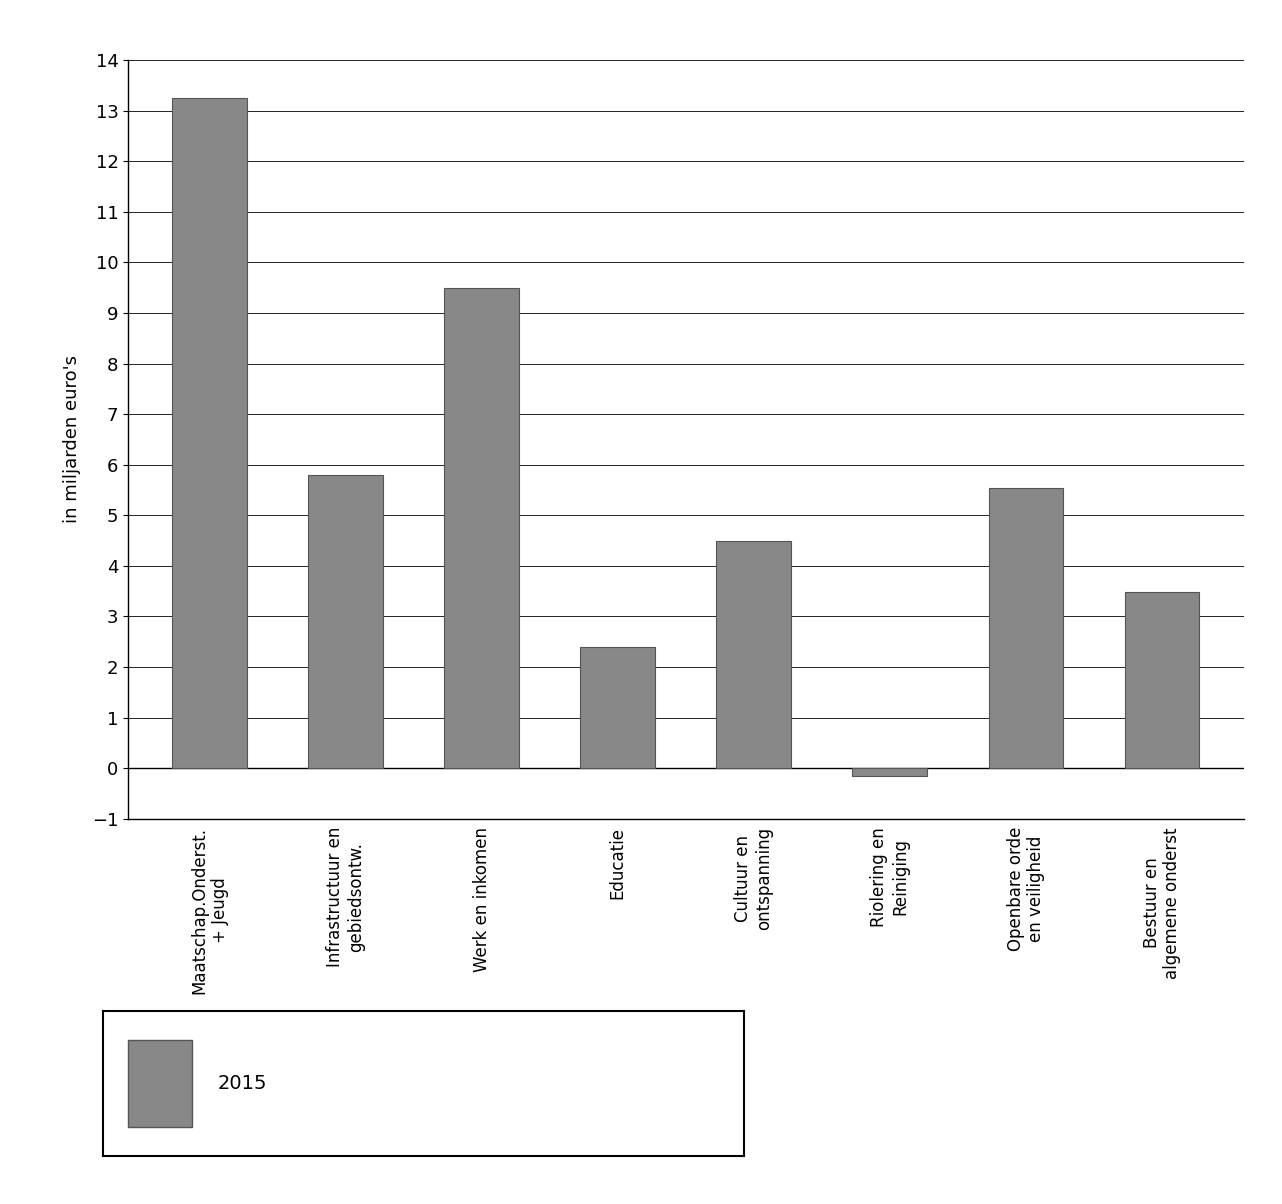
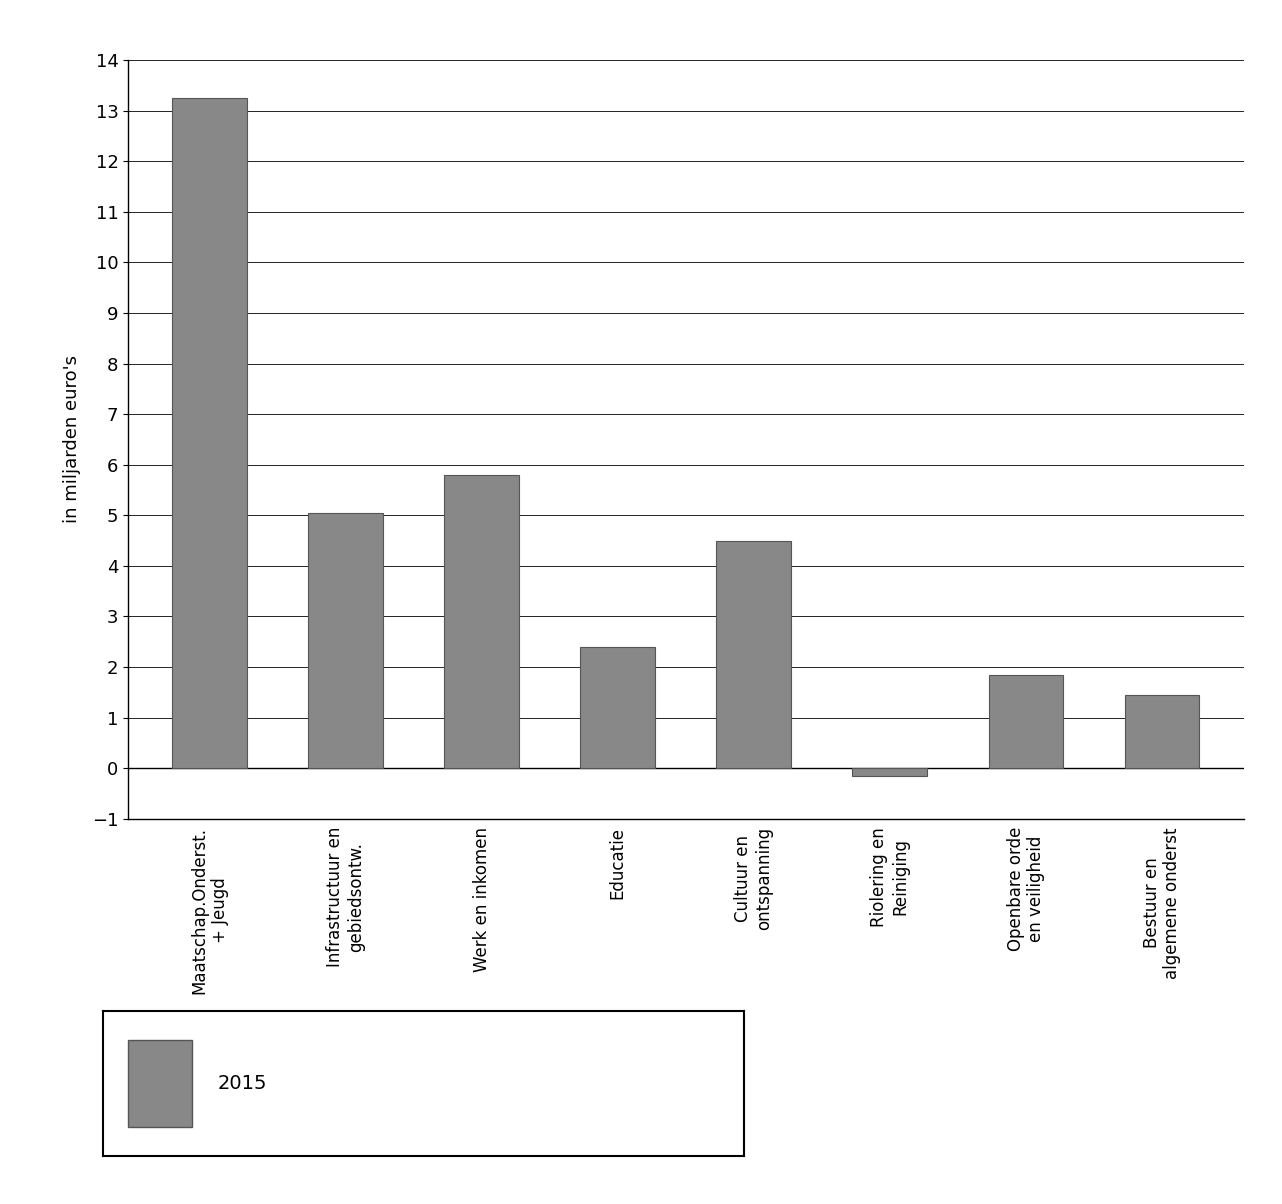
Infrastructuur en gebiedsontw.: 5.80 -> 5.05
Werk en inkomen: 9.50 -> 5.80
Openbare orde en veiligheid: 5.54 -> 1.85
Bestuur en algemene onderst: 3.48 -> 1.45
